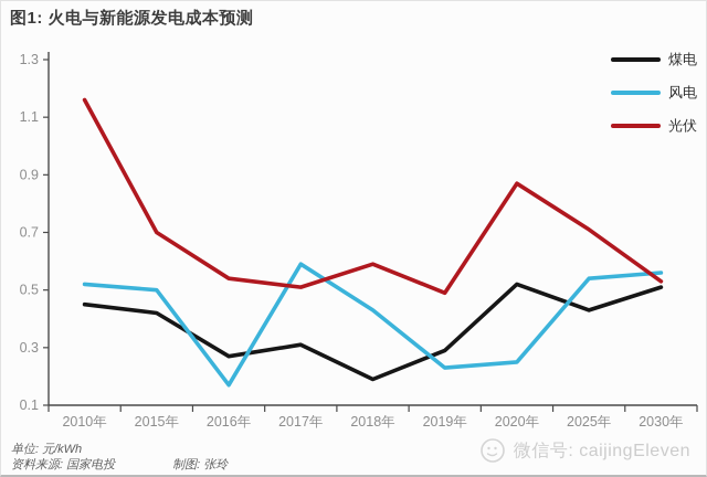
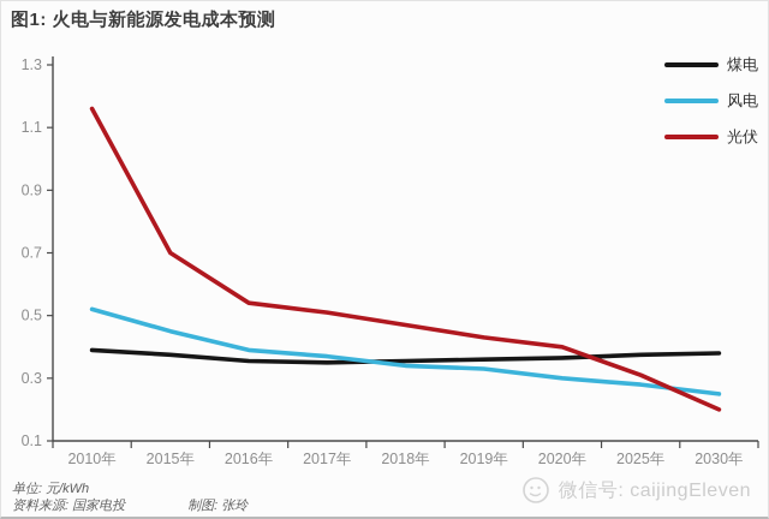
煤电/2010年: 0.45 -> 0.39
煤电/2015年: 0.42 -> 0.38
风电/2015年: 0.50 -> 0.45
煤电/2016年: 0.27 -> 0.35
风电/2016年: 0.17 -> 0.39
煤电/2017年: 0.31 -> 0.35
风电/2017年: 0.59 -> 0.37
煤电/2018年: 0.19 -> 0.35
风电/2018年: 0.43 -> 0.34
光伏/2018年: 0.59 -> 0.47
煤电/2019年: 0.29 -> 0.36
风电/2019年: 0.23 -> 0.33
光伏/2019年: 0.49 -> 0.43
煤电/2020年: 0.52 -> 0.36
风电/2020年: 0.25 -> 0.30
光伏/2020年: 0.87 -> 0.40
煤电/2025年: 0.43 -> 0.38
风电/2025年: 0.54 -> 0.28
光伏/2025年: 0.71 -> 0.31
煤电/2030年: 0.51 -> 0.38
风电/2030年: 0.56 -> 0.25
光伏/2030年: 0.53 -> 0.20
